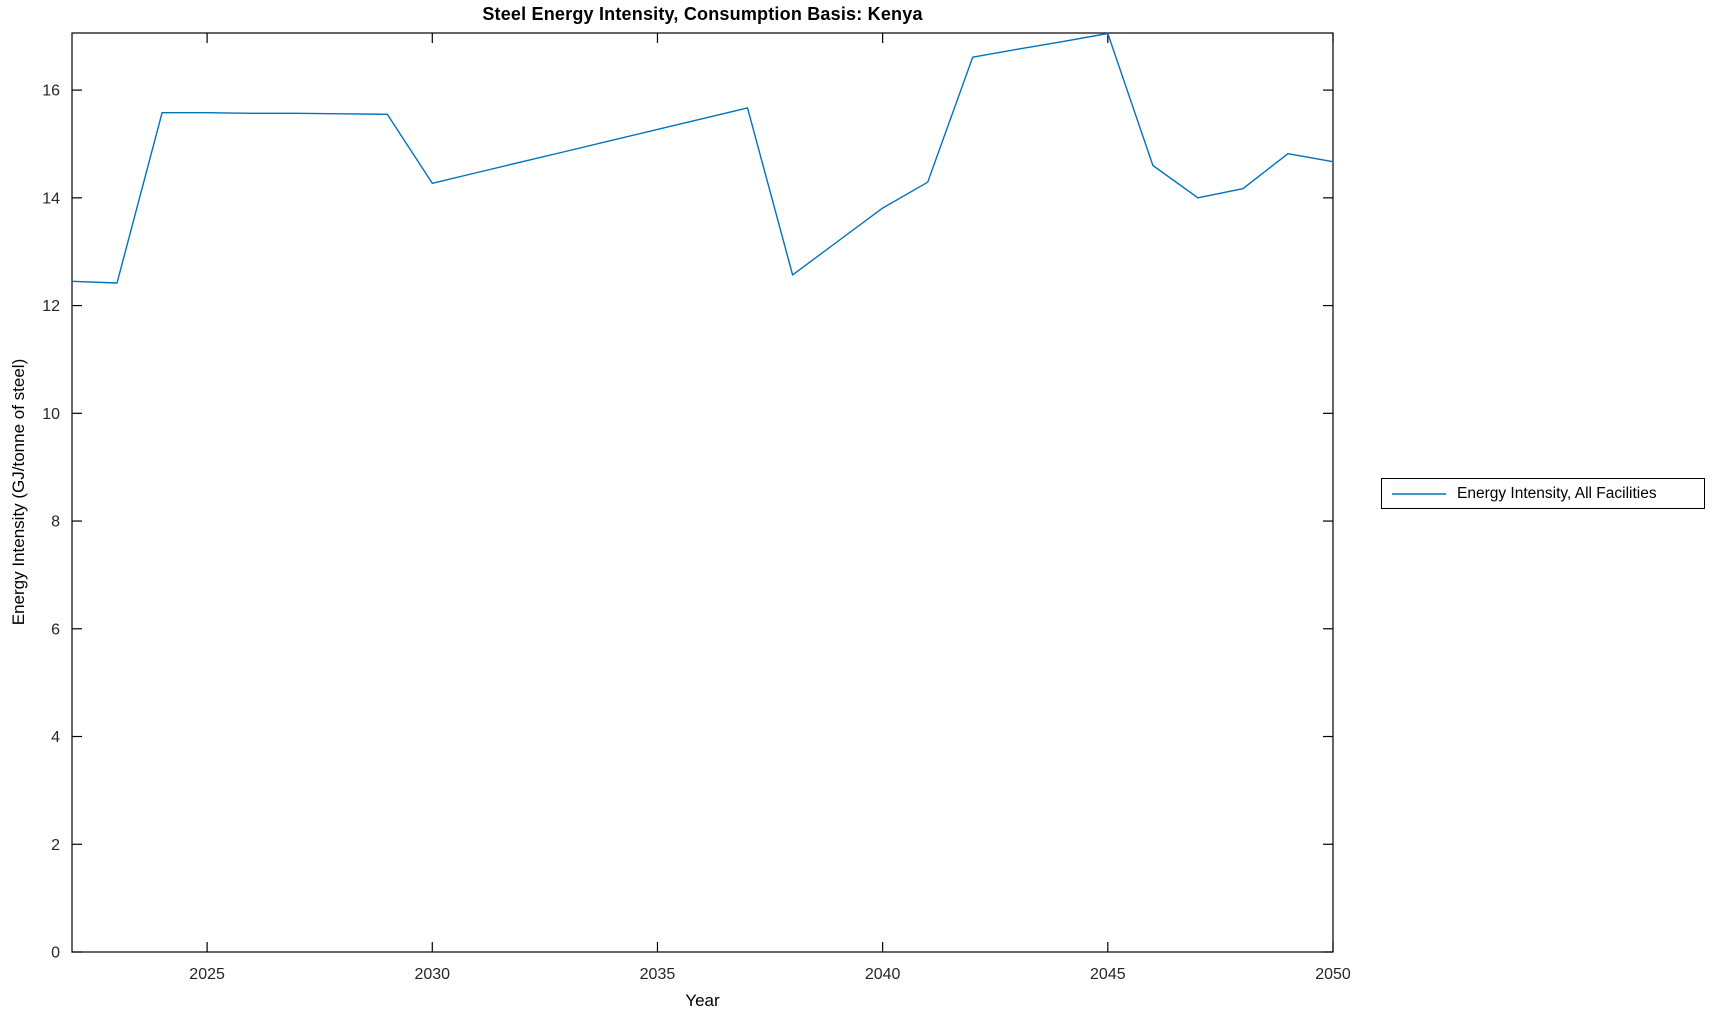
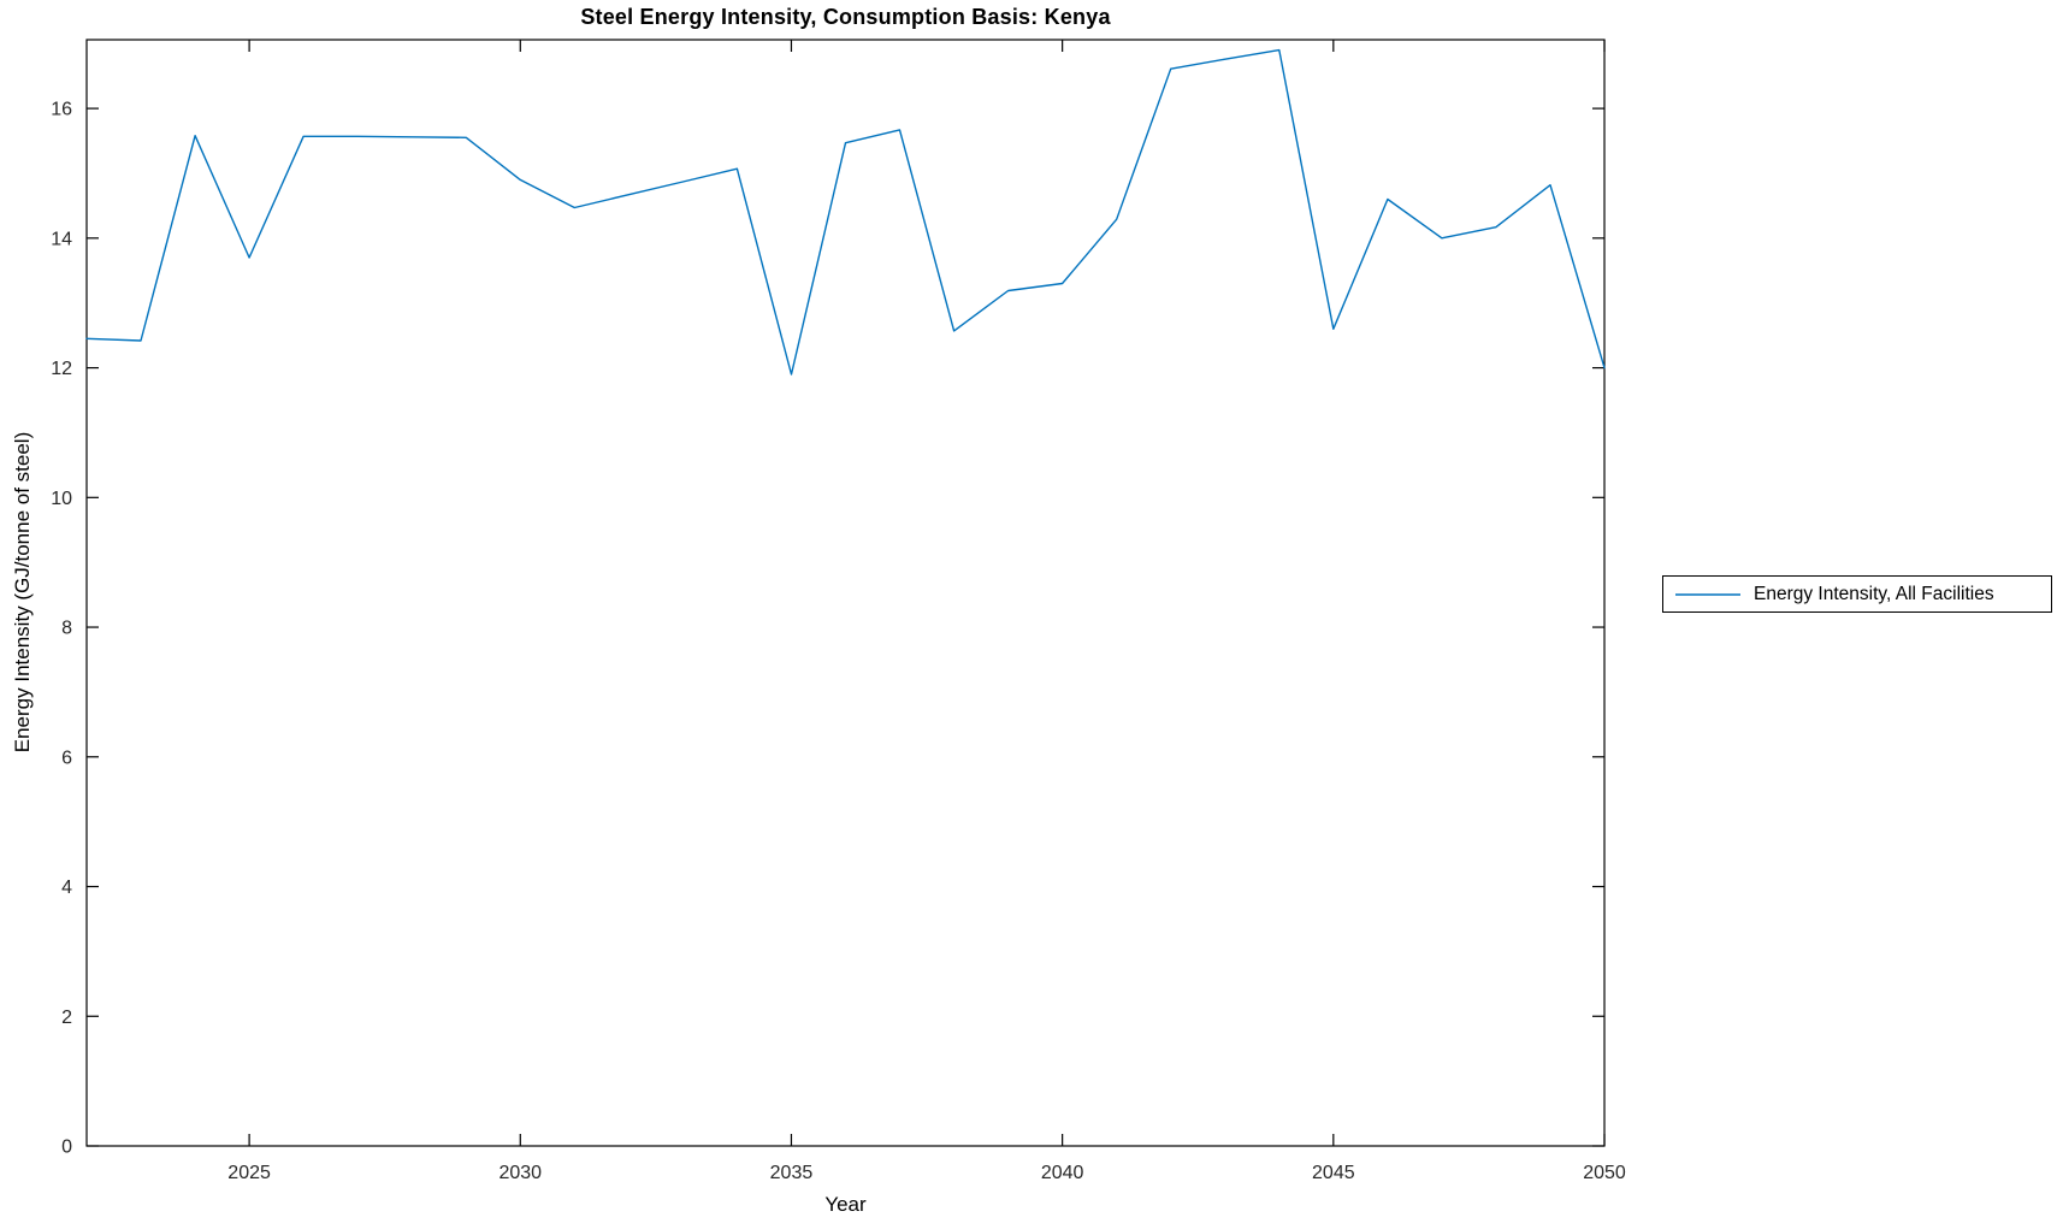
2025: 15.6 -> 13.7
2030: 14.3 -> 14.9
2035: 15.3 -> 11.9
2040: 13.8 -> 13.3
2045: 17.1 -> 12.6
2050: 14.7 -> 12.0
